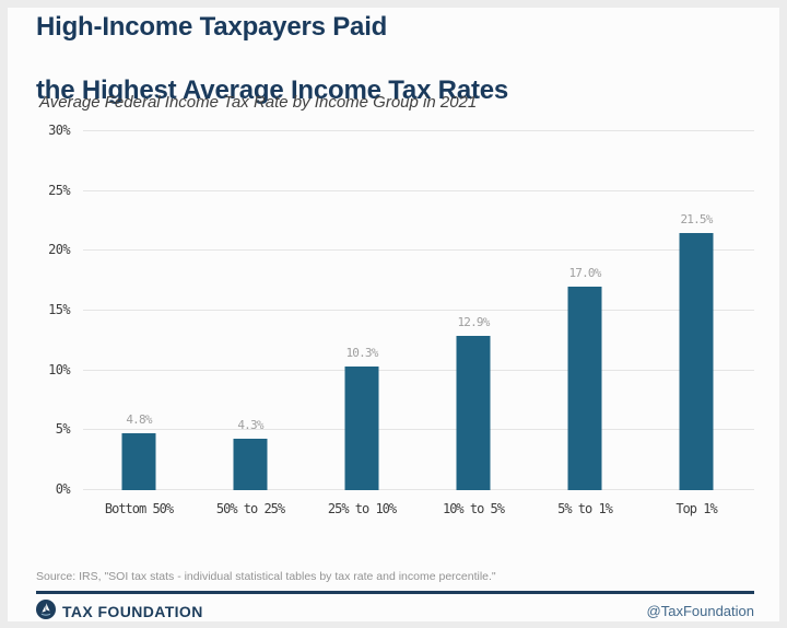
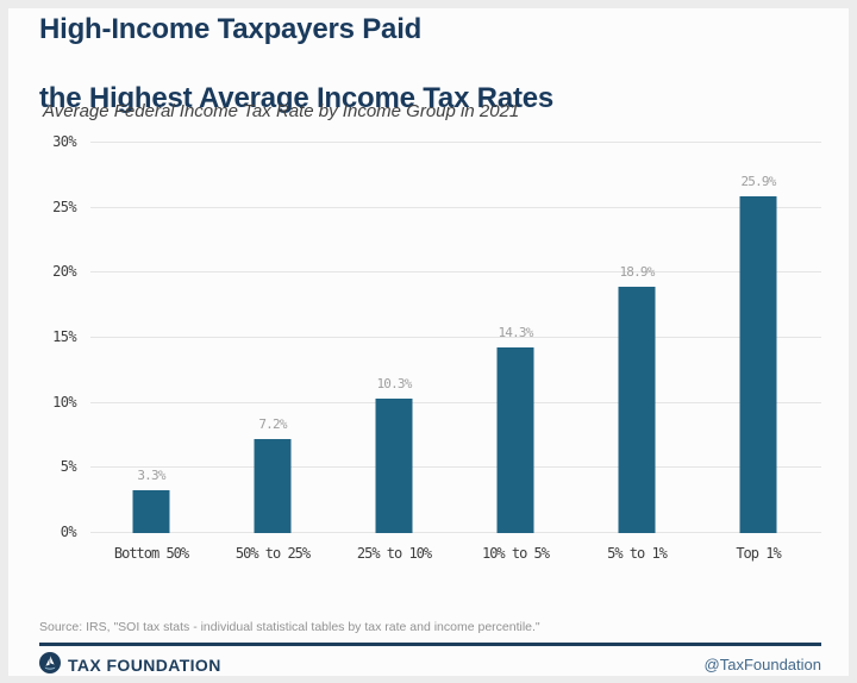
Bottom 50%: 4.8% -> 3.3%
50% to 25%: 4.3% -> 7.2%
10% to 5%: 12.9% -> 14.3%
5% to 1%: 17.0% -> 18.9%
Top 1%: 21.5% -> 25.9%
